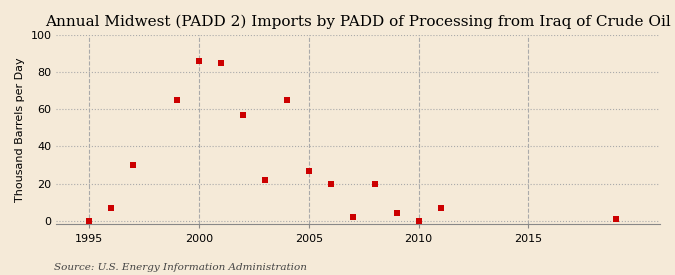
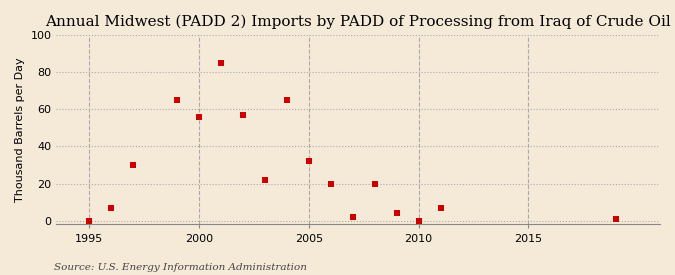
2000: 86 -> 56
2005: 27 -> 32
